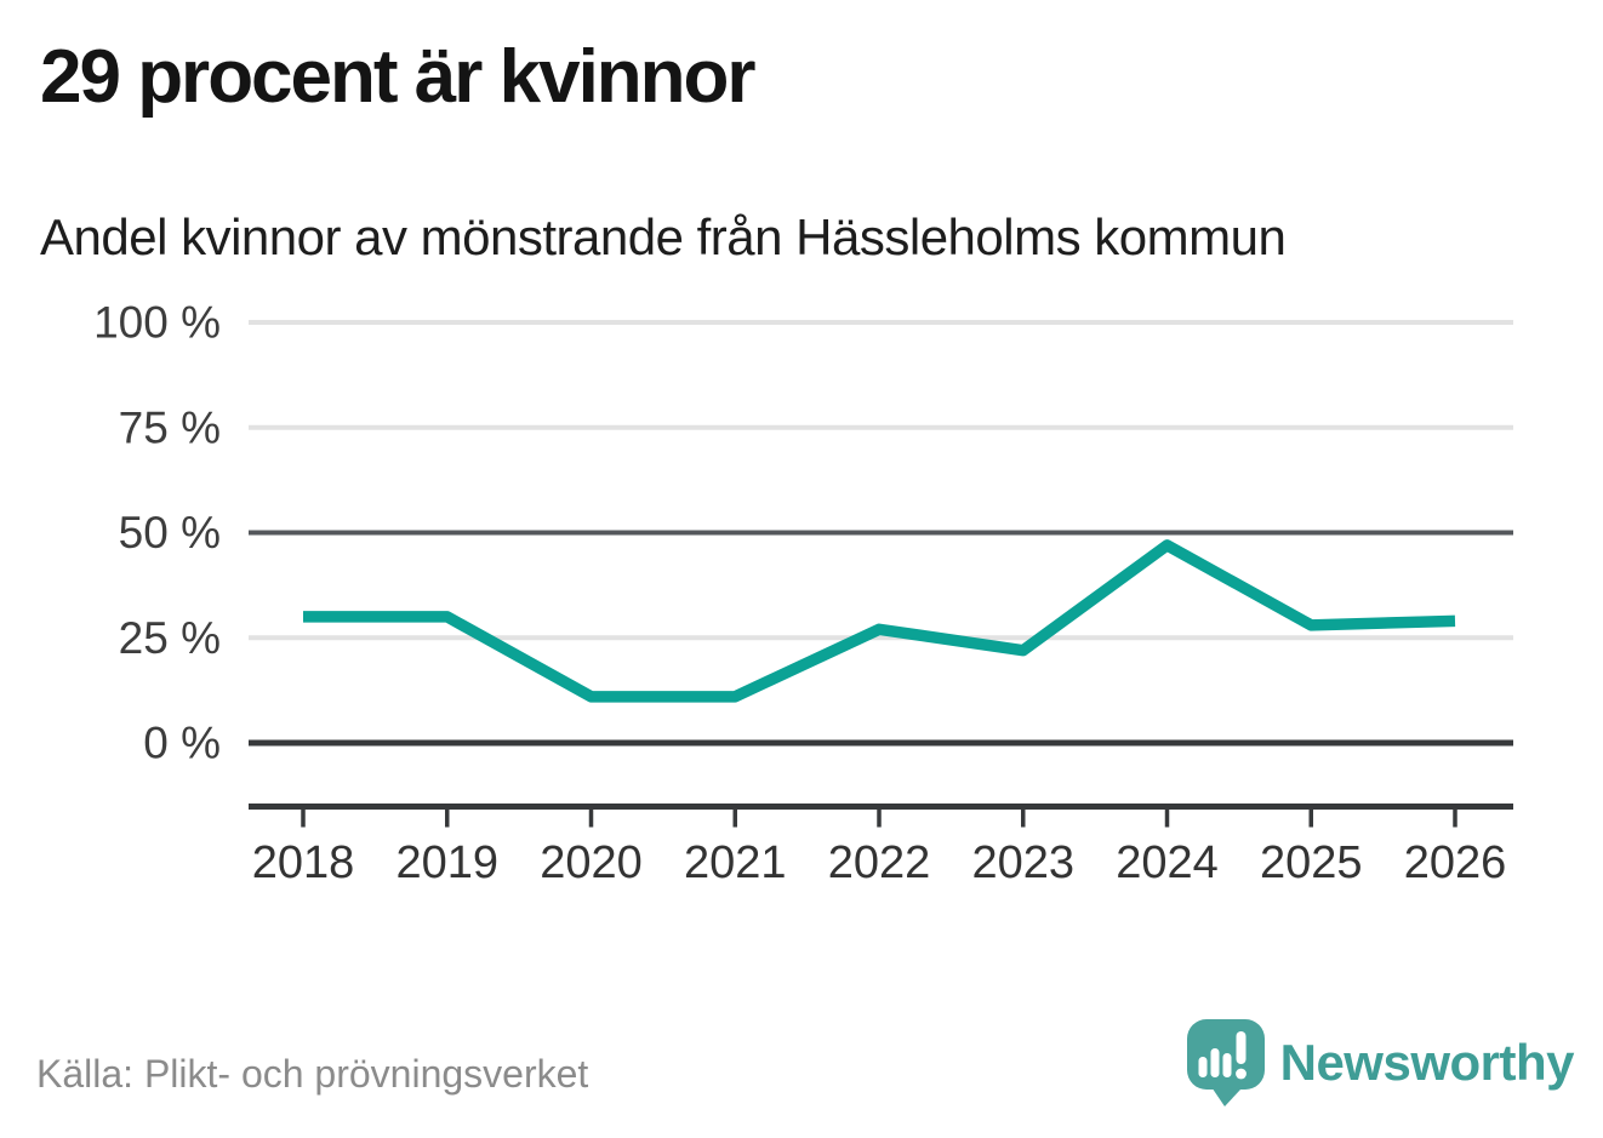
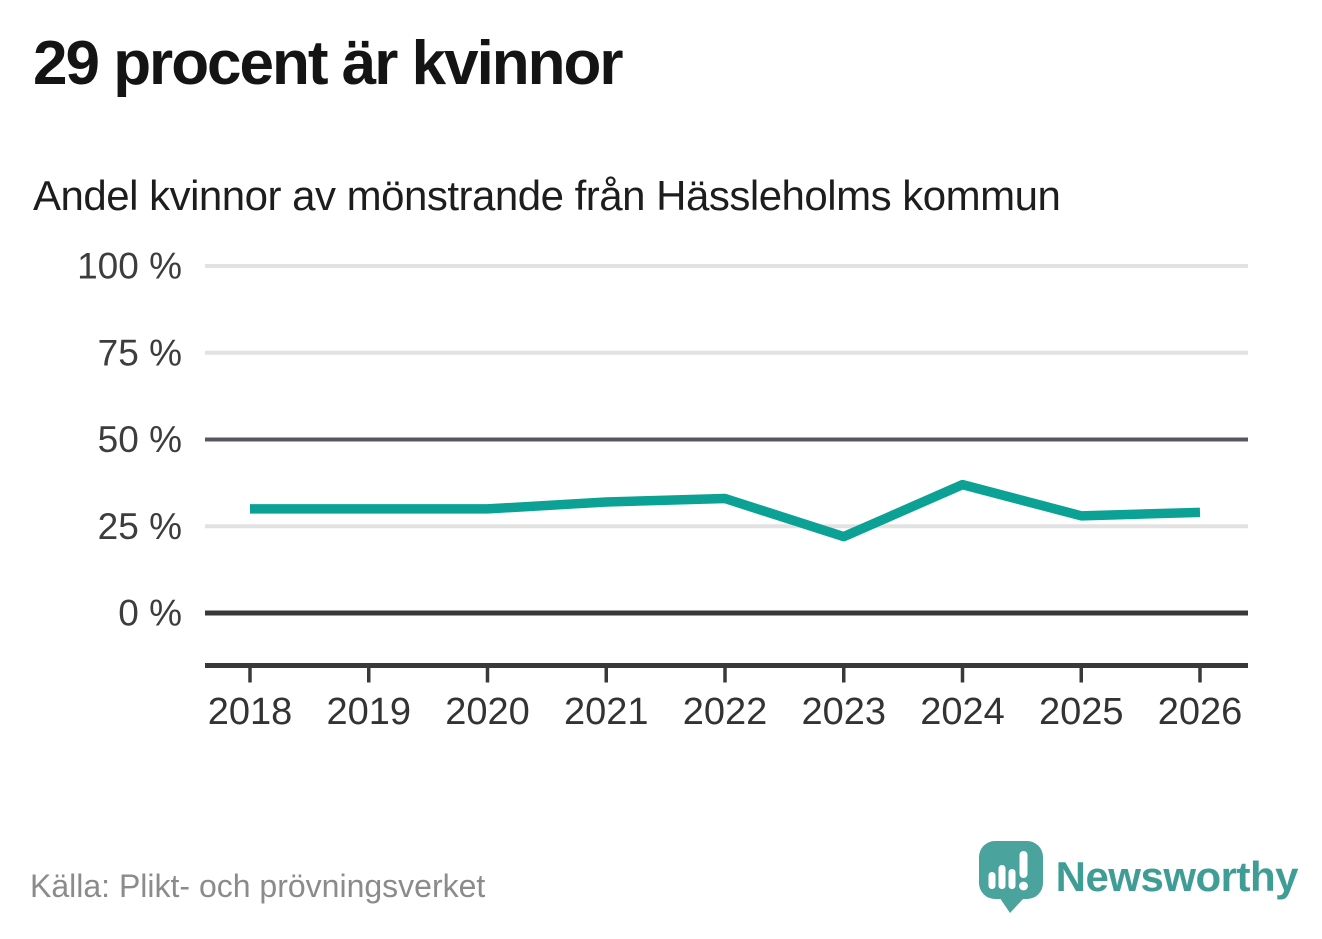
2020: 11% -> 30%
2021: 11% -> 32%
2022: 27% -> 33%
2024: 47% -> 37%
